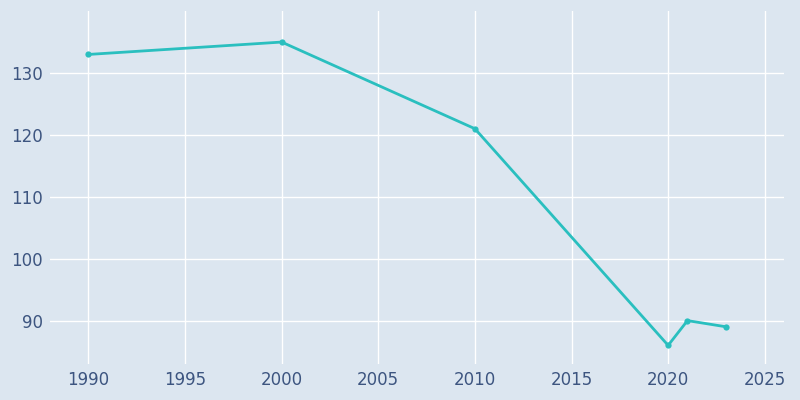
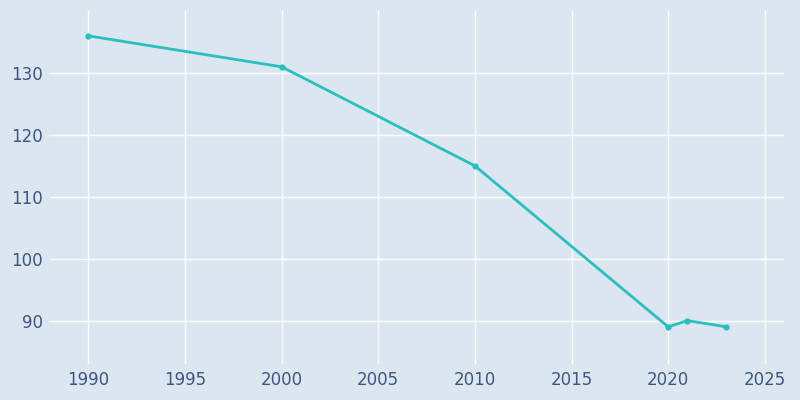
1990: 133 -> 136
2000: 135 -> 131
2010: 121 -> 115
2020: 86 -> 89
